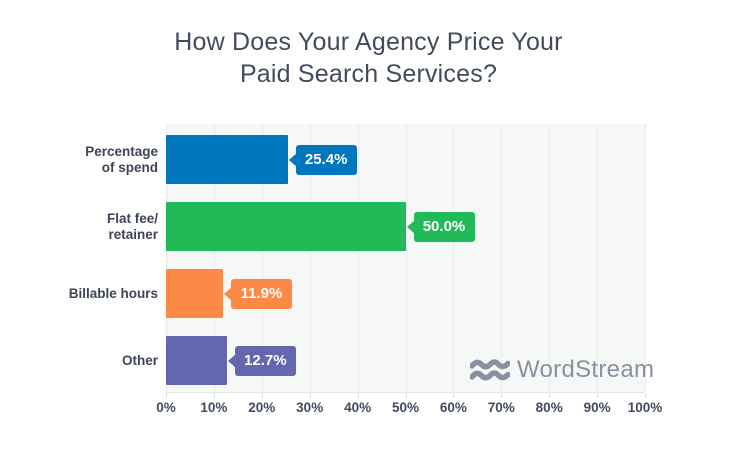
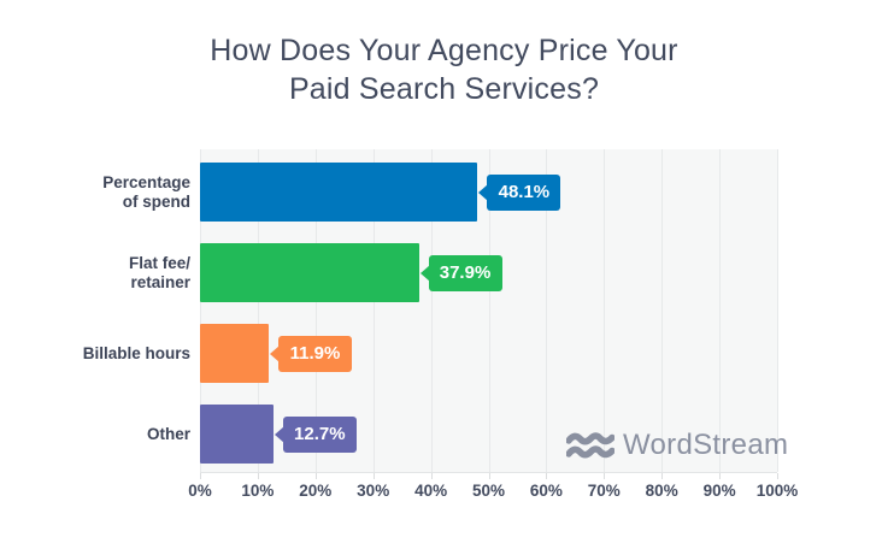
Percentage of spend: 25.4% -> 48.1%
Flat fee/ retainer: 50.0% -> 37.9%
